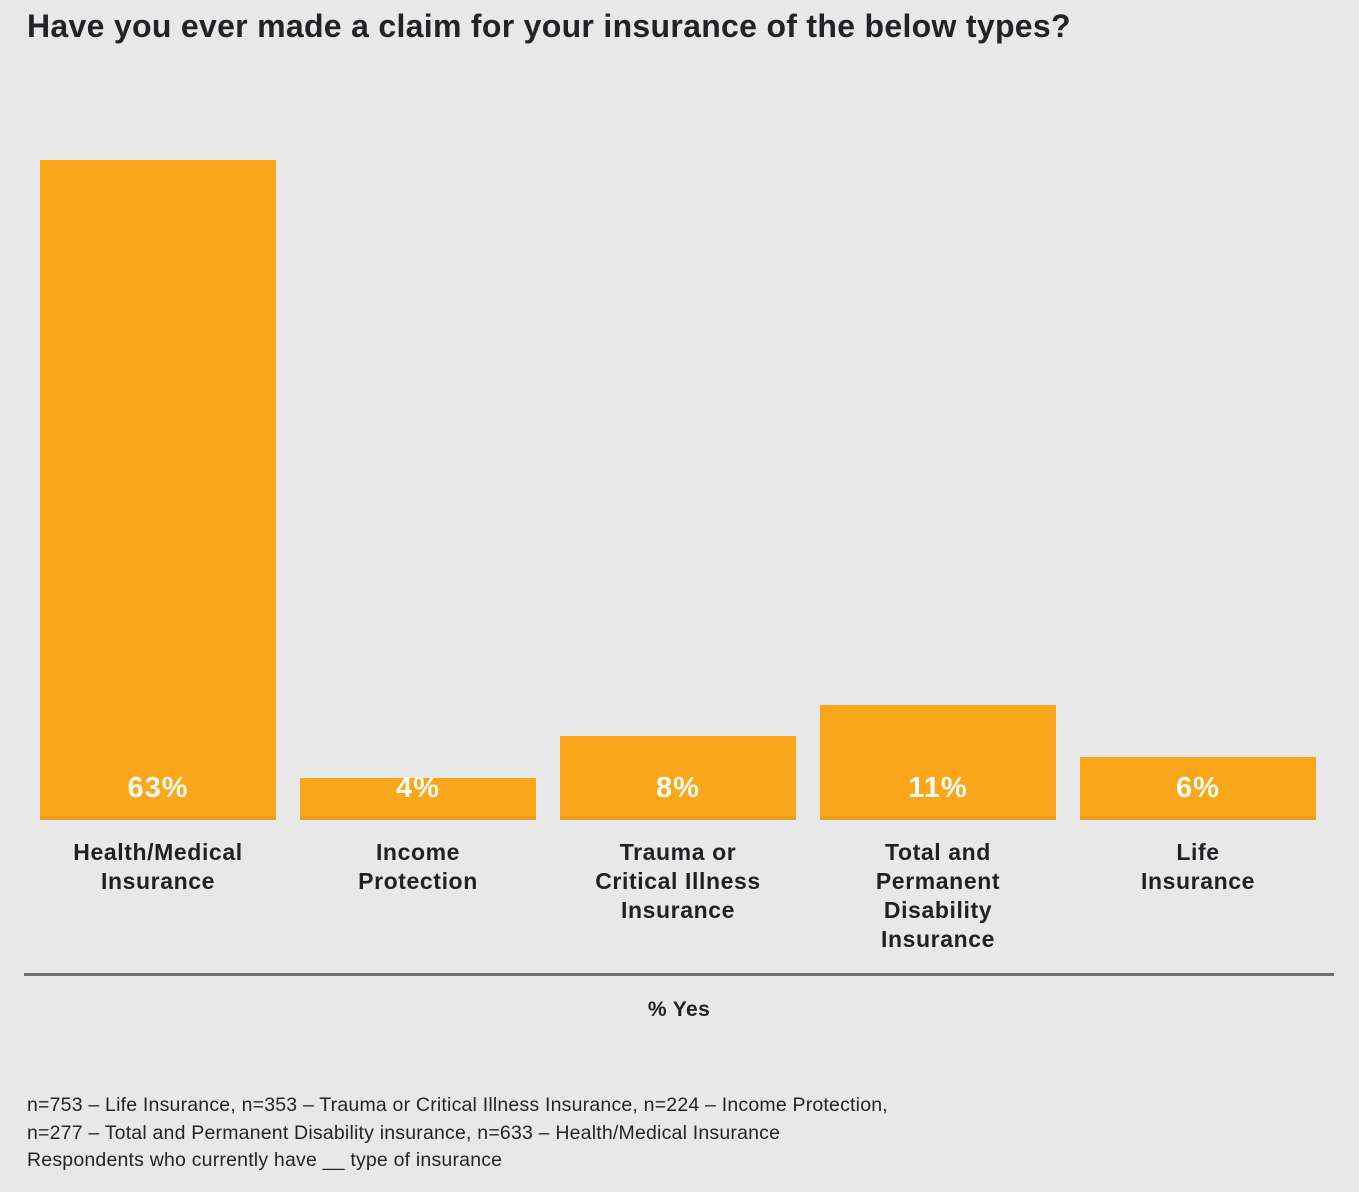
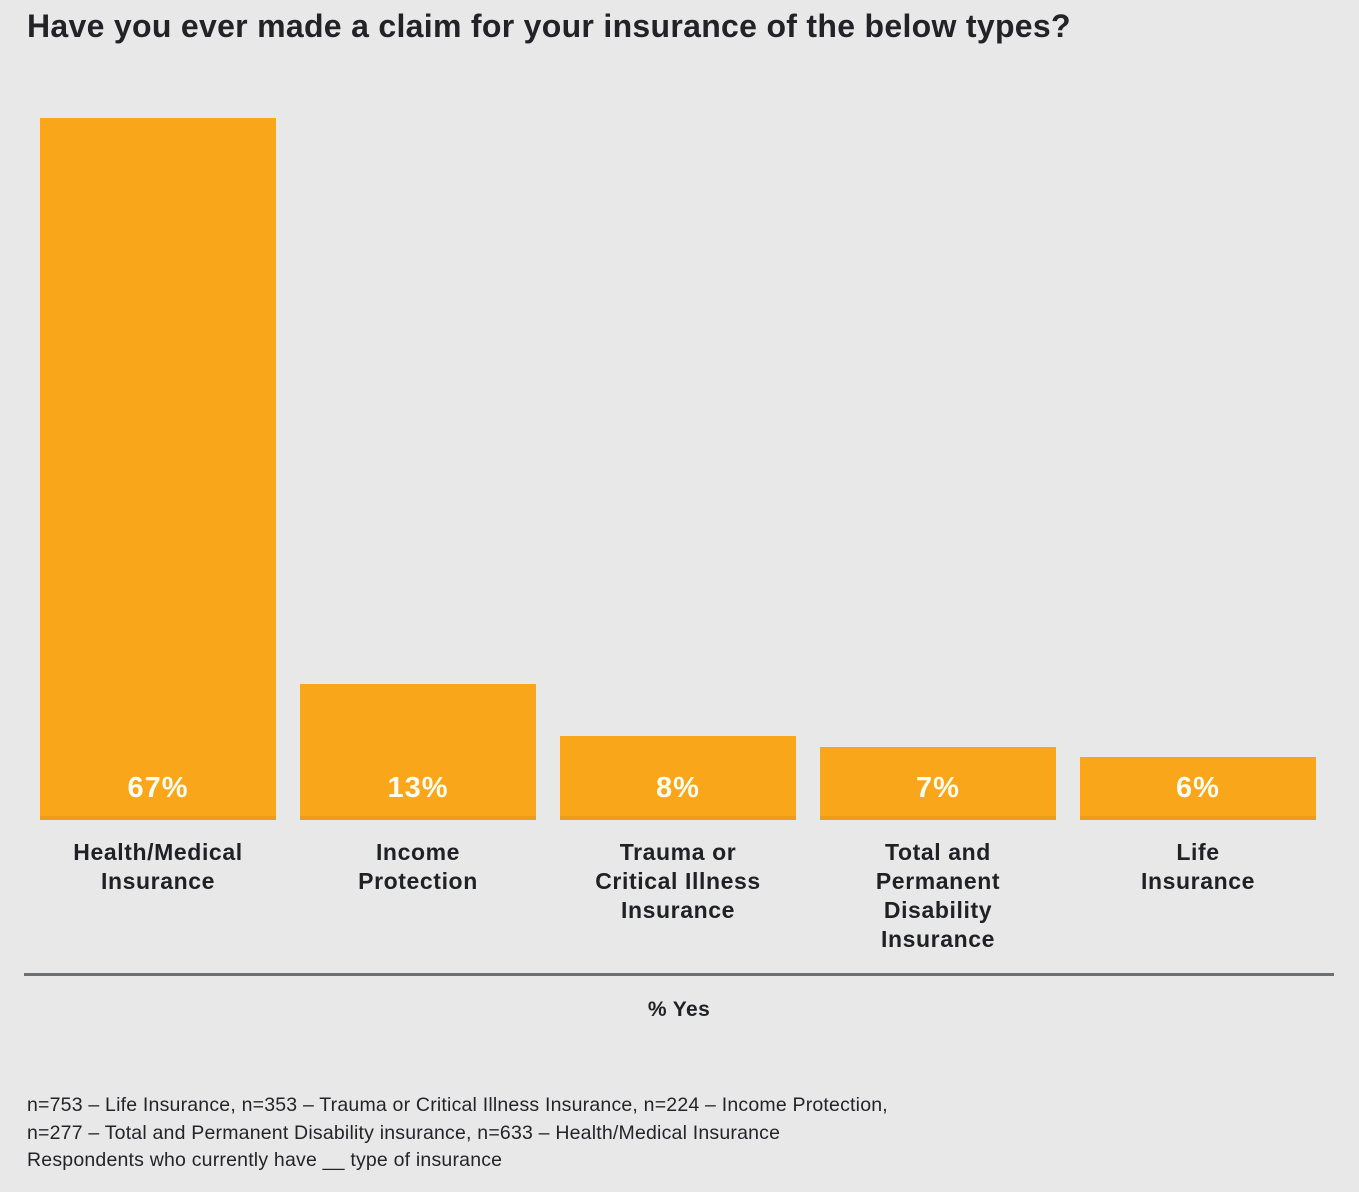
Health/Medical Insurance: 63% -> 67%
Income Protection: 4% -> 13%
Total and Permanent Disability Insurance: 11% -> 7%
